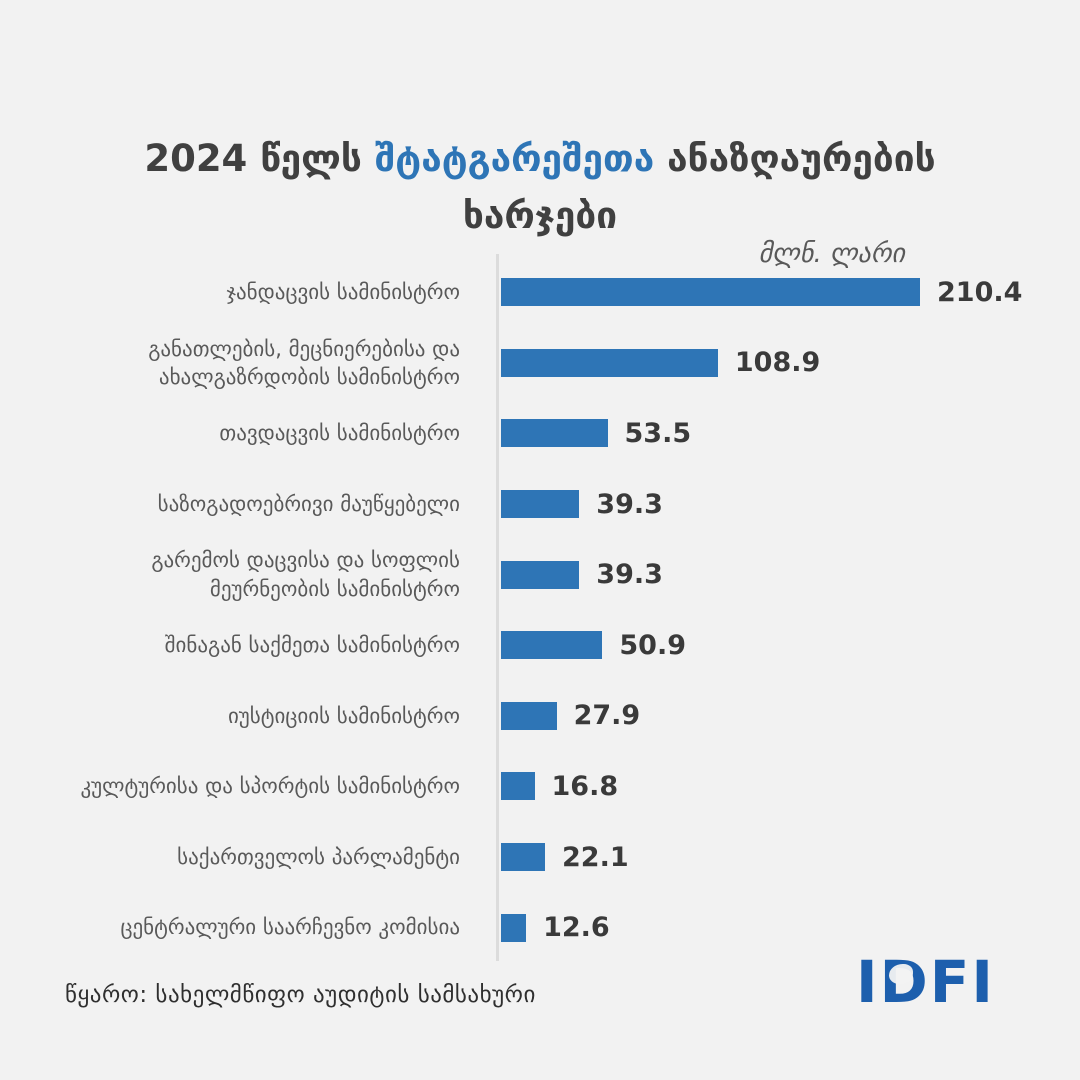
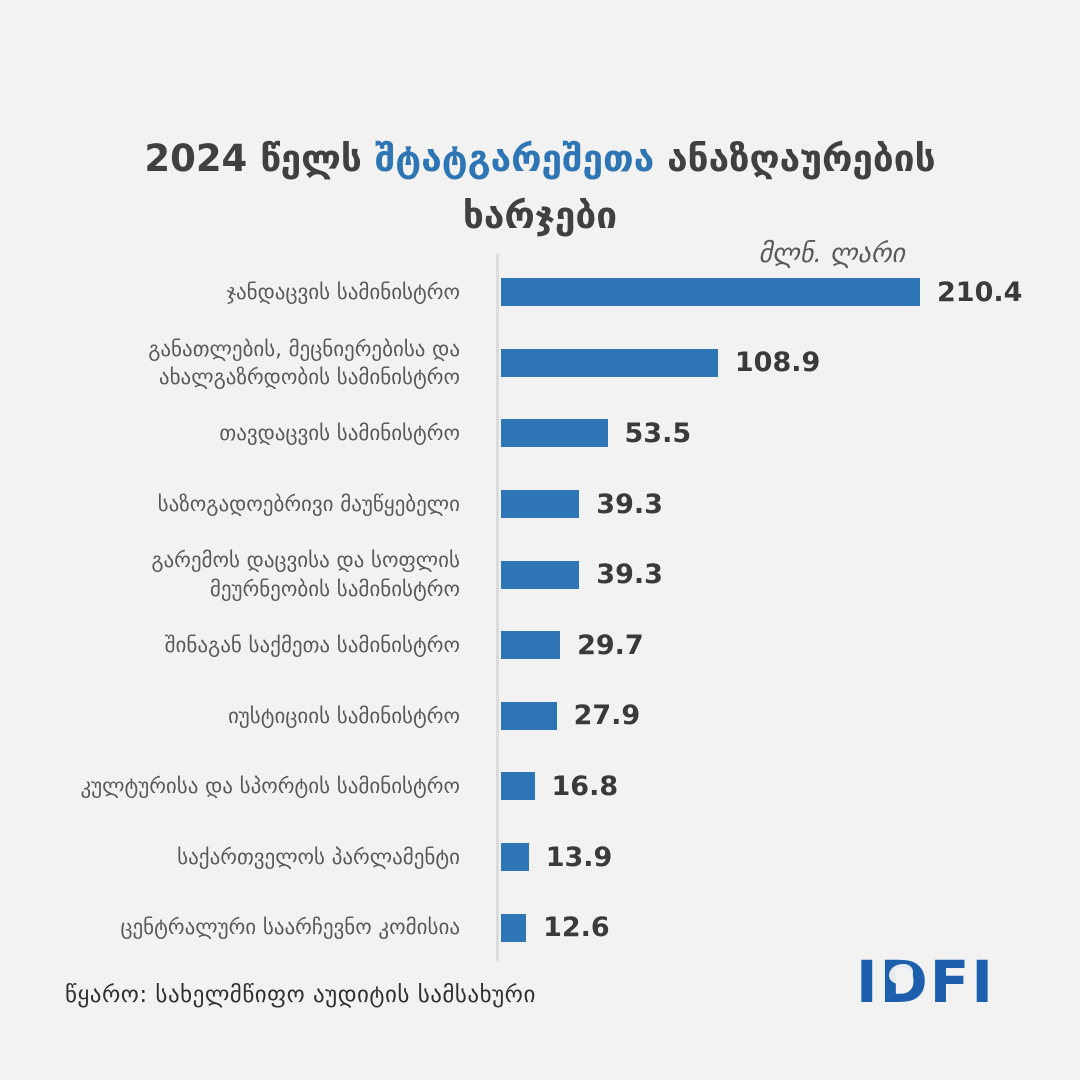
შინაგან საქმეთა სამინისტრო: 50.9 -> 29.7
საქართველოს პარლამენტი: 22.1 -> 13.9
